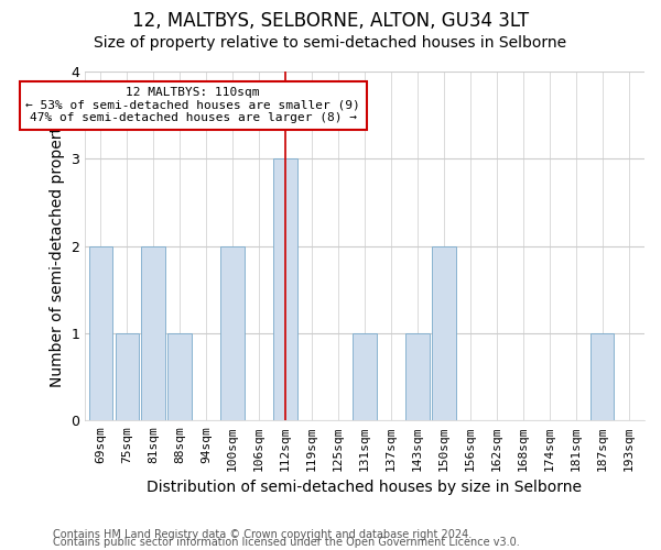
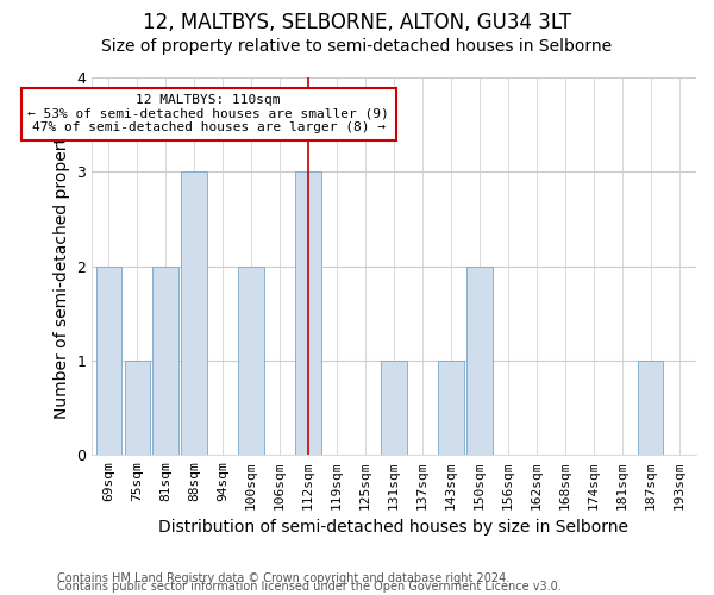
88sqm: 1 -> 3
